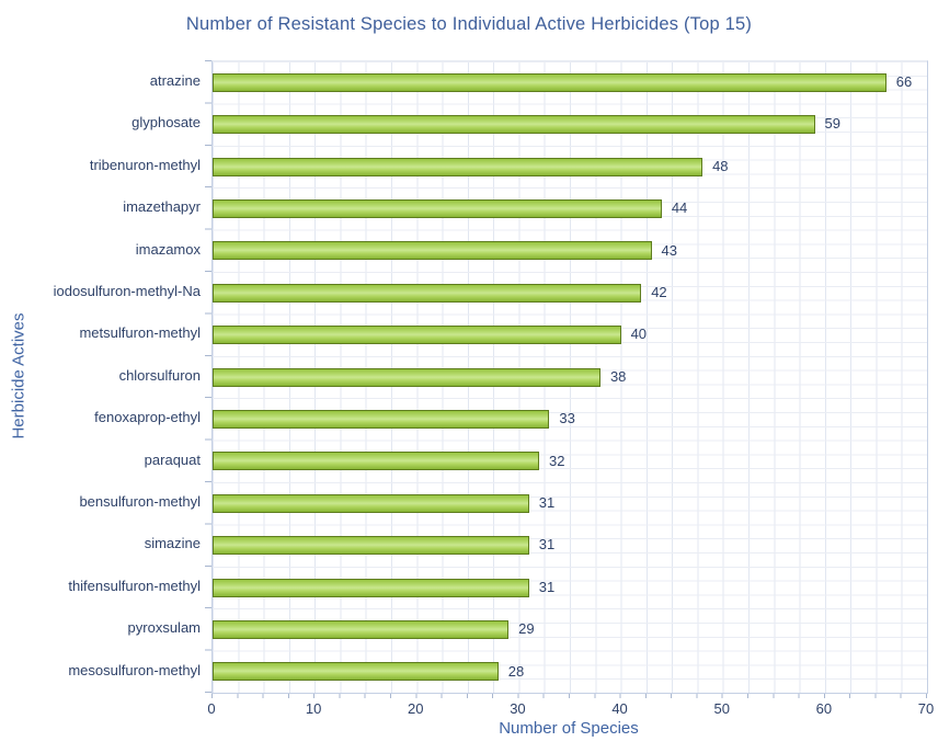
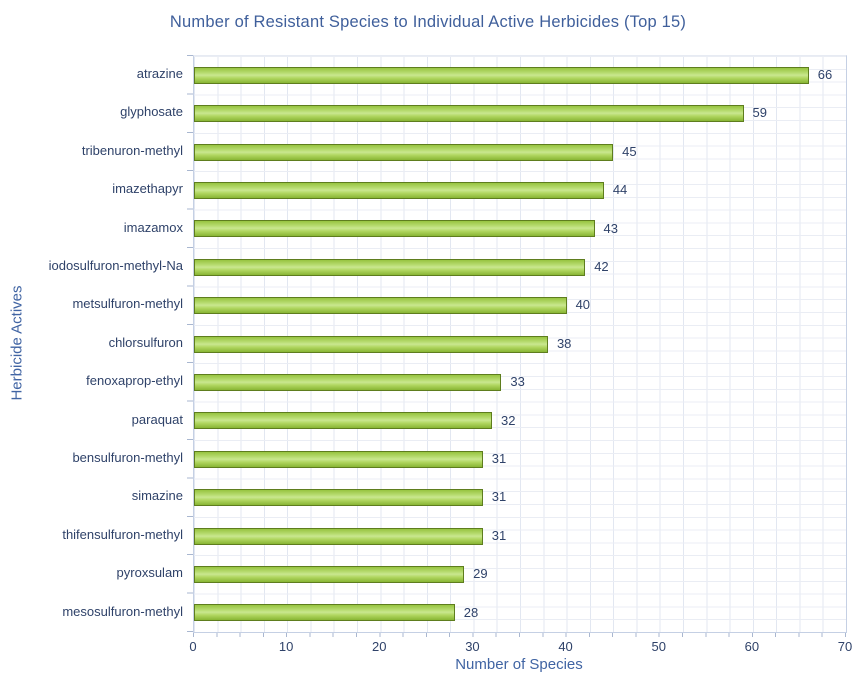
tribenuron-methyl: 48 -> 45
